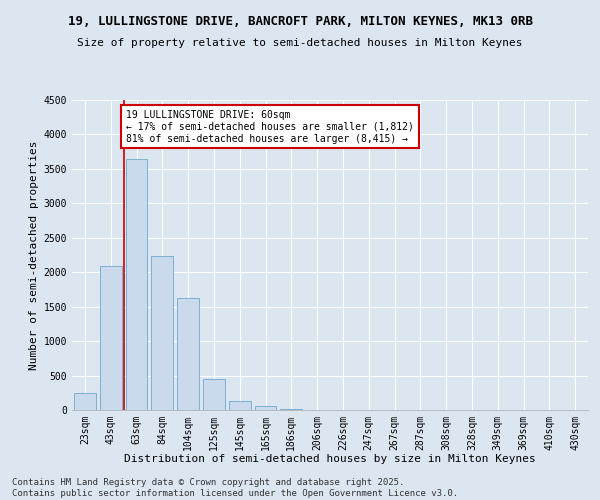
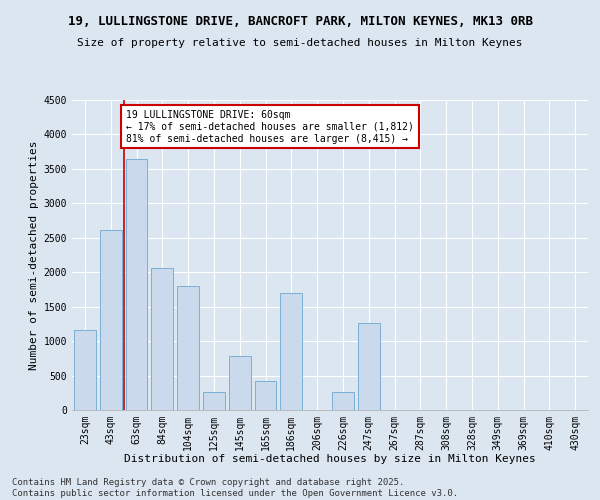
23sqm: 250 -> 1160
43sqm: 2090 -> 2620
84sqm: 2230 -> 2060
104sqm: 1620 -> 1800
125sqm: 450 -> 260
145sqm: 130 -> 780
165sqm: 60 -> 420
186sqm: 10 -> 1700
226sqm: 0 -> 260
247sqm: 0 -> 1260
